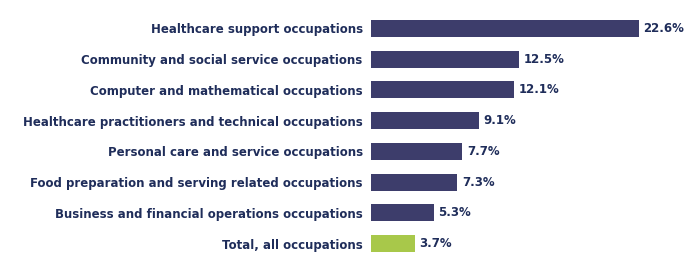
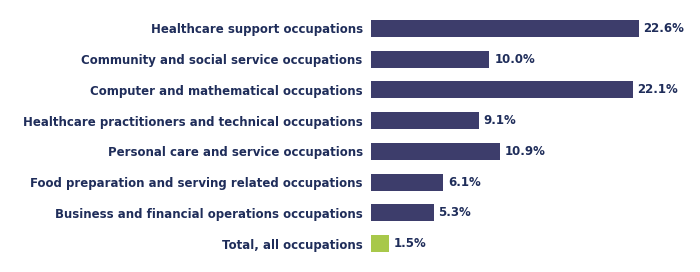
Community and social service occupations: 12.5% -> 10.0%
Computer and mathematical occupations: 12.1% -> 22.1%
Personal care and service occupations: 7.7% -> 10.9%
Food preparation and serving related occupations: 7.3% -> 6.1%
Total, all occupations: 3.7% -> 1.5%
